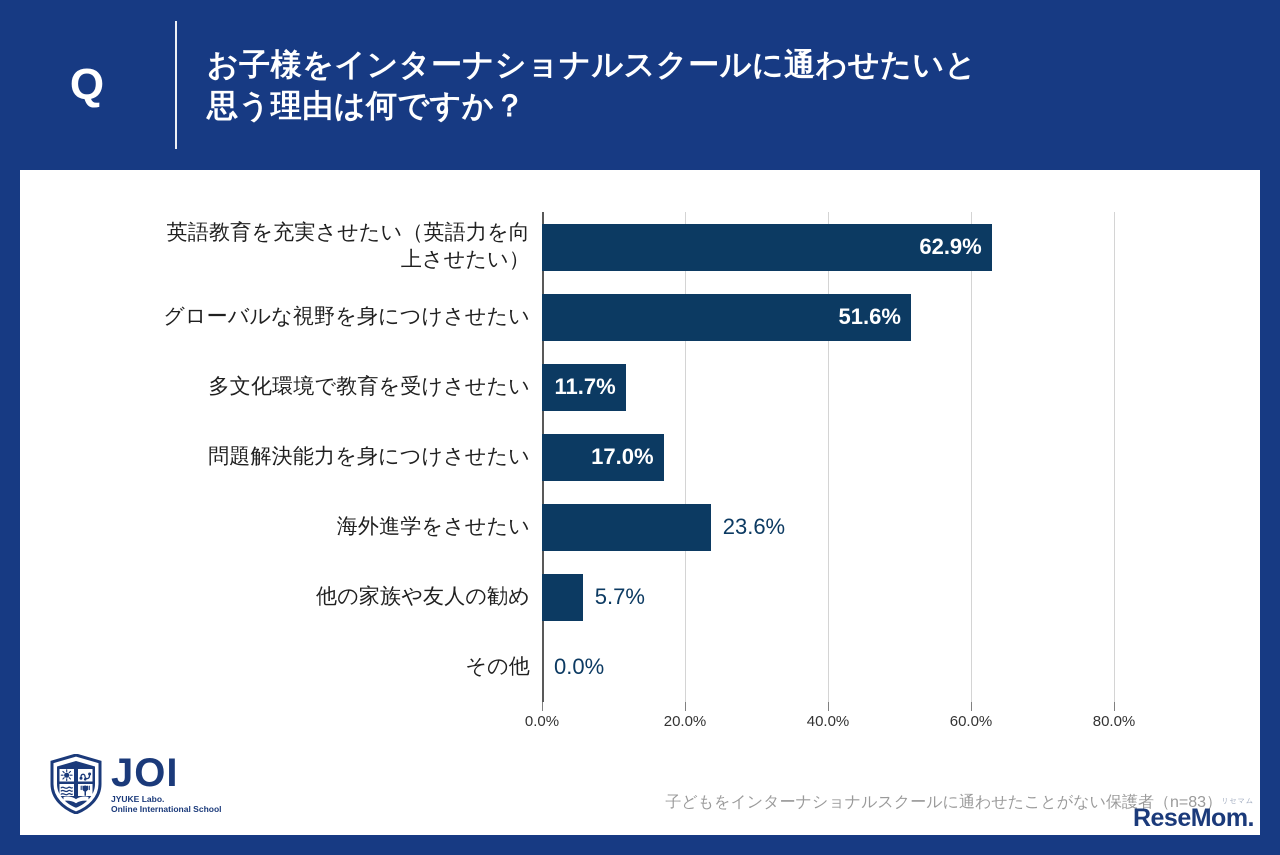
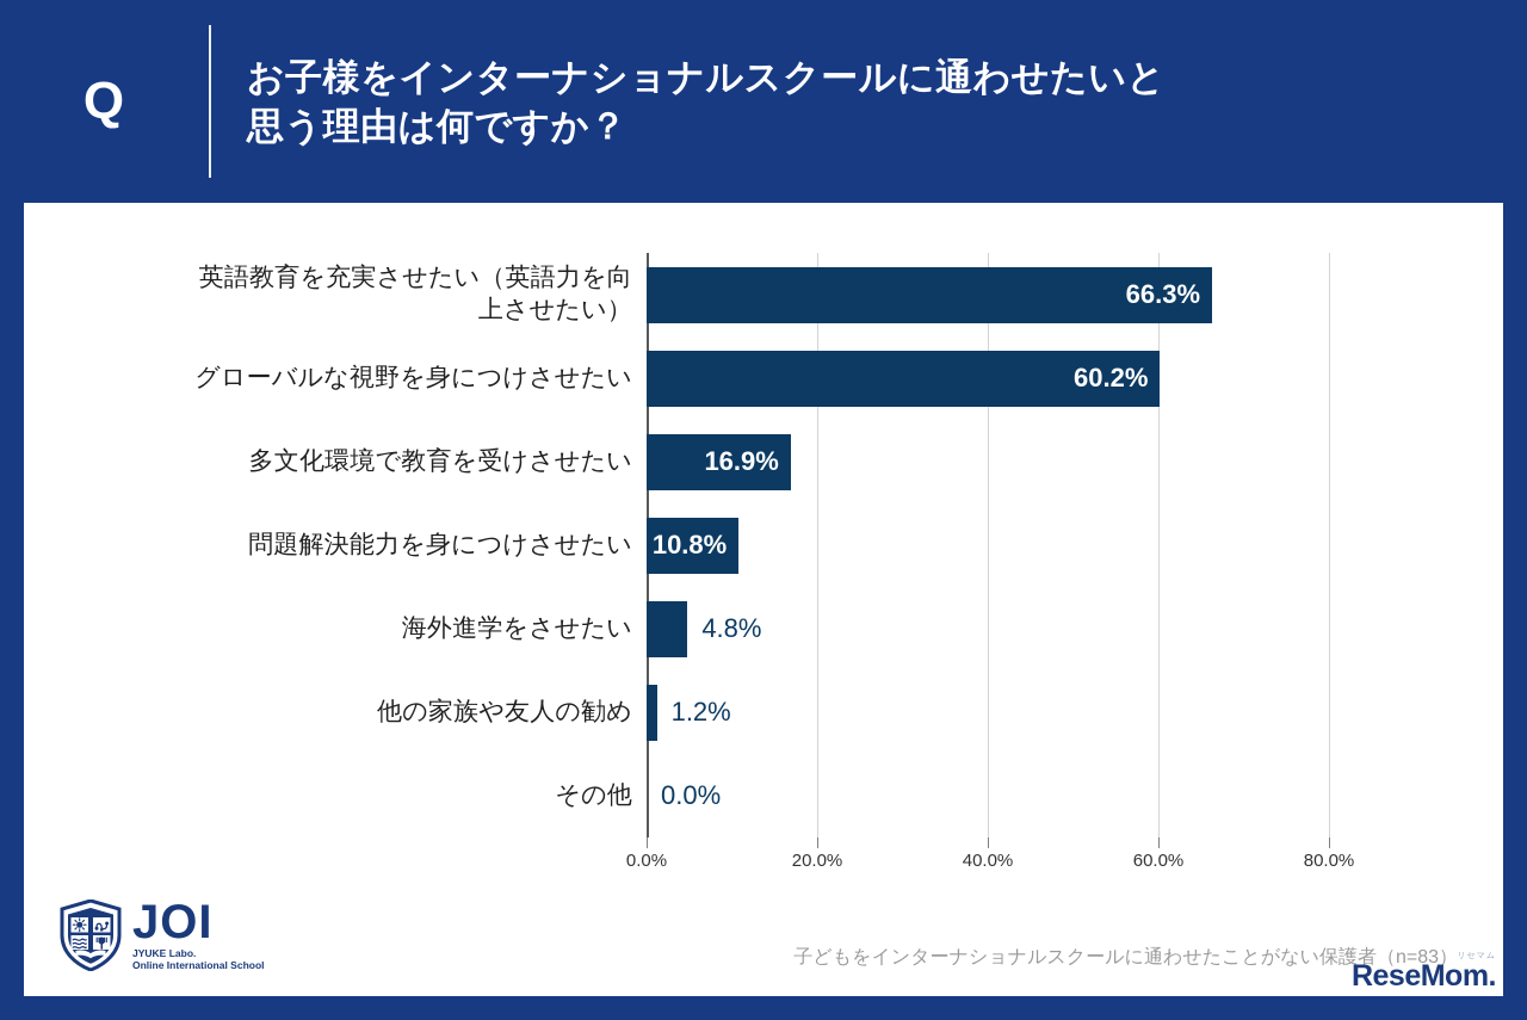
英語教育を充実させたい（英語力を向 上させたい）: 62.9% -> 66.3%
グローバルな視野を身につけさせたい: 51.6% -> 60.2%
多文化環境で教育を受けさせたい: 11.7% -> 16.9%
問題解決能力を身につけさせたい: 17.0% -> 10.8%
海外進学をさせたい: 23.6% -> 4.8%
他の家族や友人の勧め: 5.7% -> 1.2%
